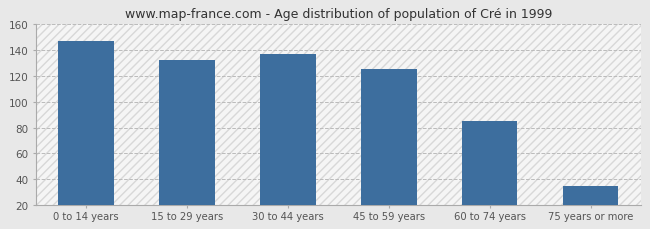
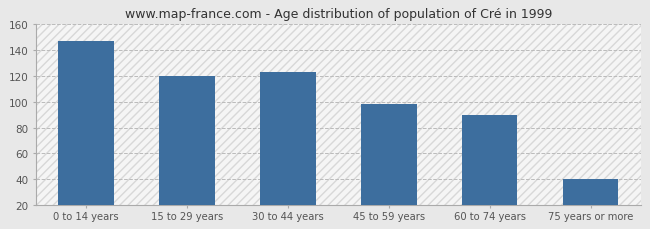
15 to 29 years: 132 -> 120
30 to 44 years: 137 -> 123
45 to 59 years: 125 -> 98
60 to 74 years: 85 -> 90
75 years or more: 35 -> 40
